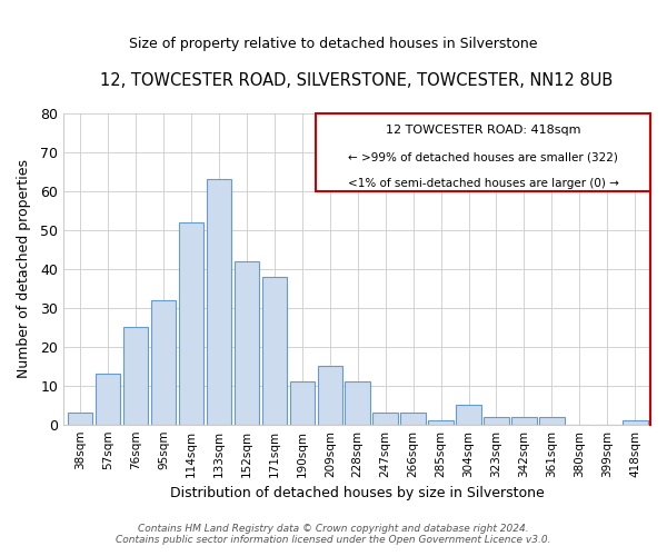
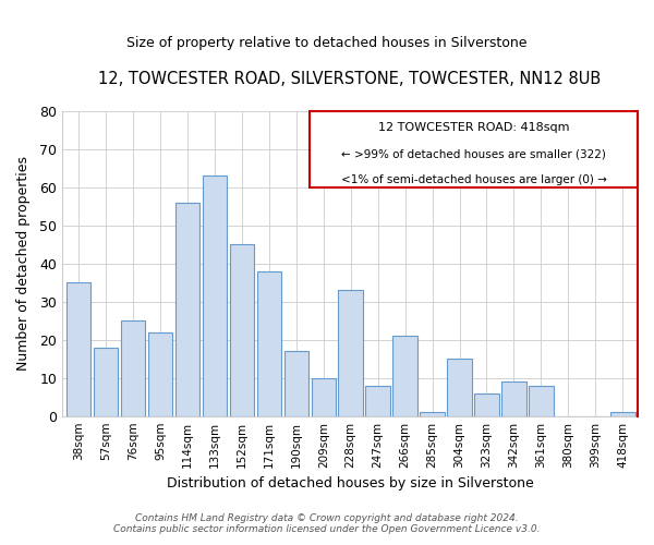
38sqm: 3 -> 35
57sqm: 13 -> 18
95sqm: 32 -> 22
114sqm: 52 -> 56
152sqm: 42 -> 45
190sqm: 11 -> 17
209sqm: 15 -> 10
228sqm: 11 -> 33
247sqm: 3 -> 8
266sqm: 3 -> 21
304sqm: 5 -> 15
323sqm: 2 -> 6
342sqm: 2 -> 9
361sqm: 2 -> 8
